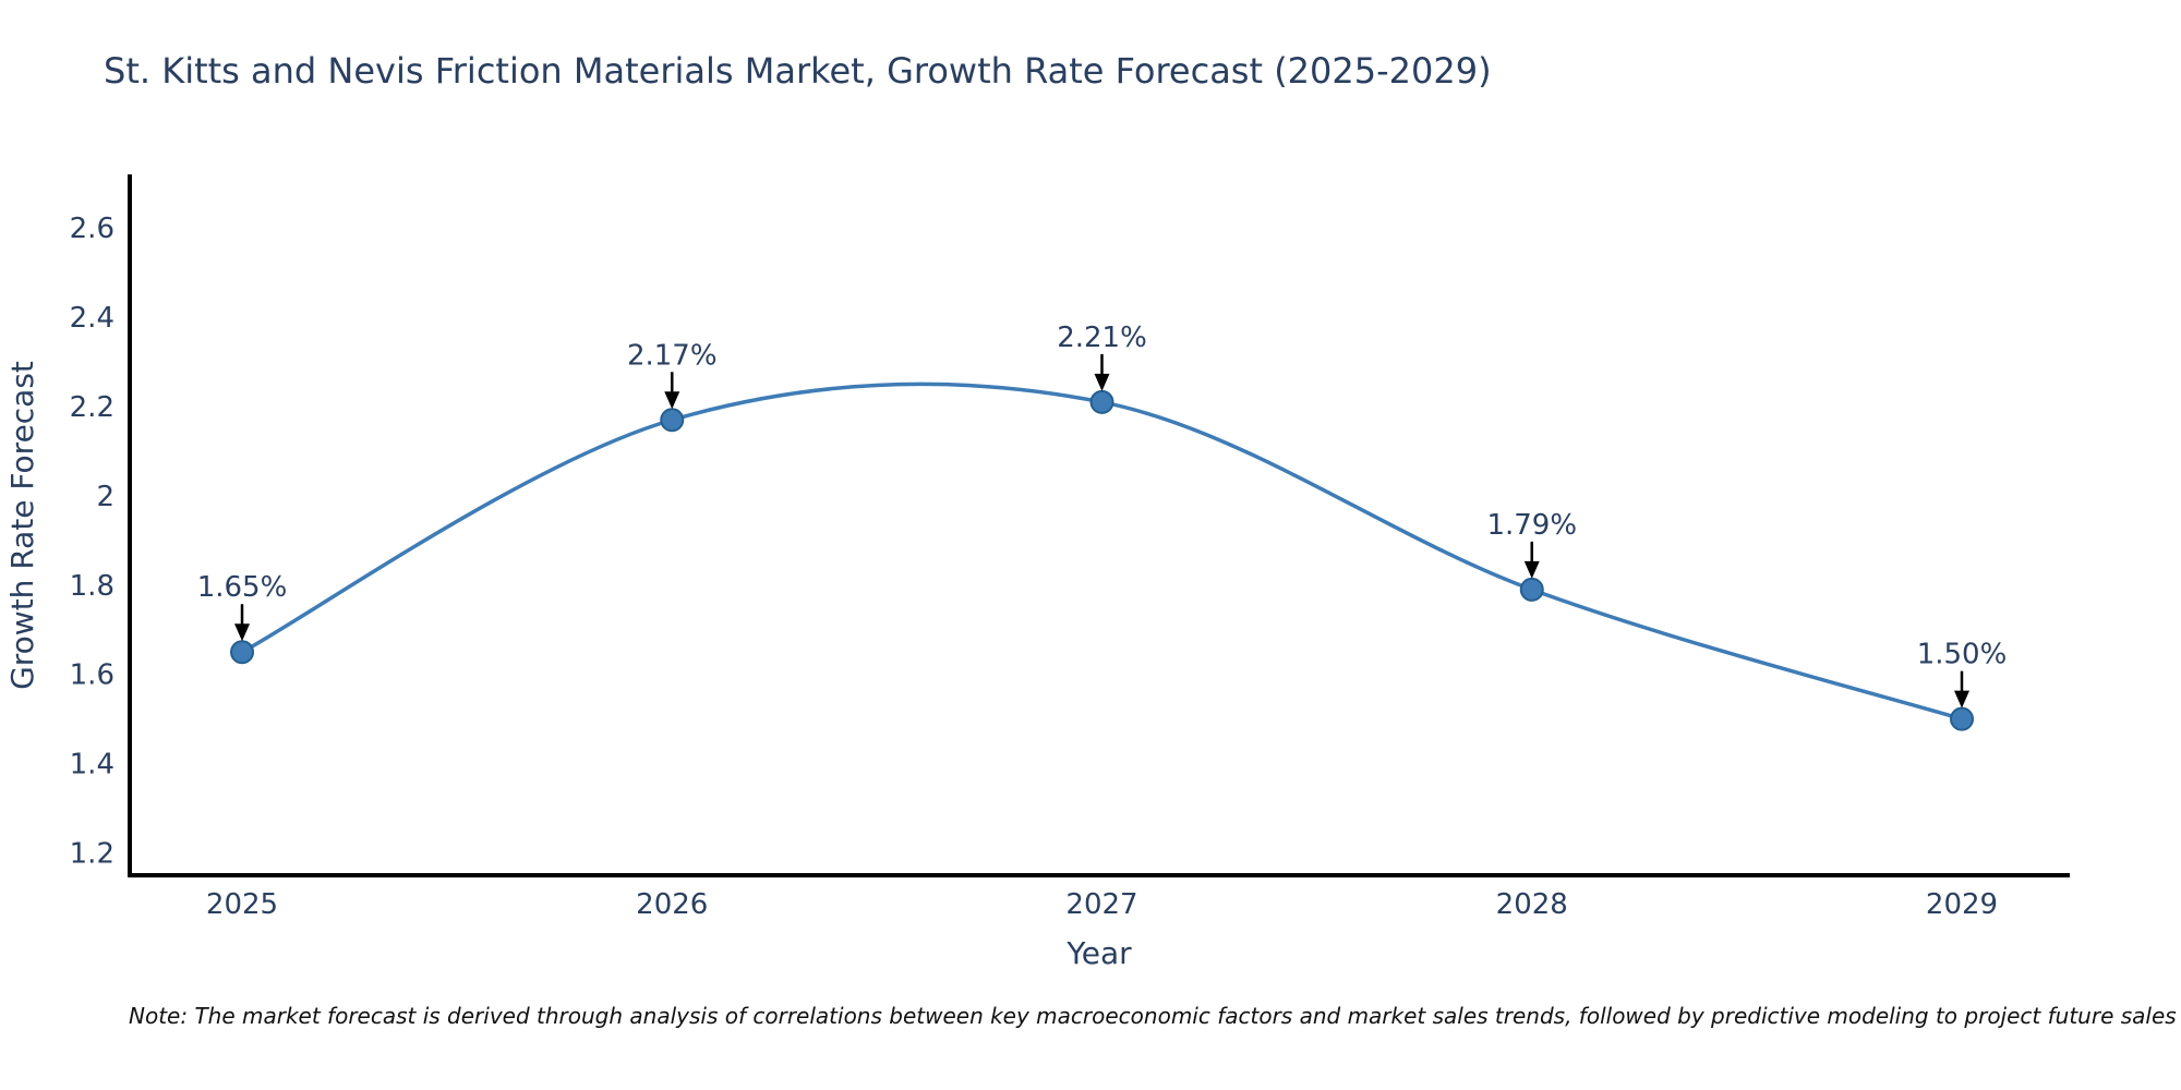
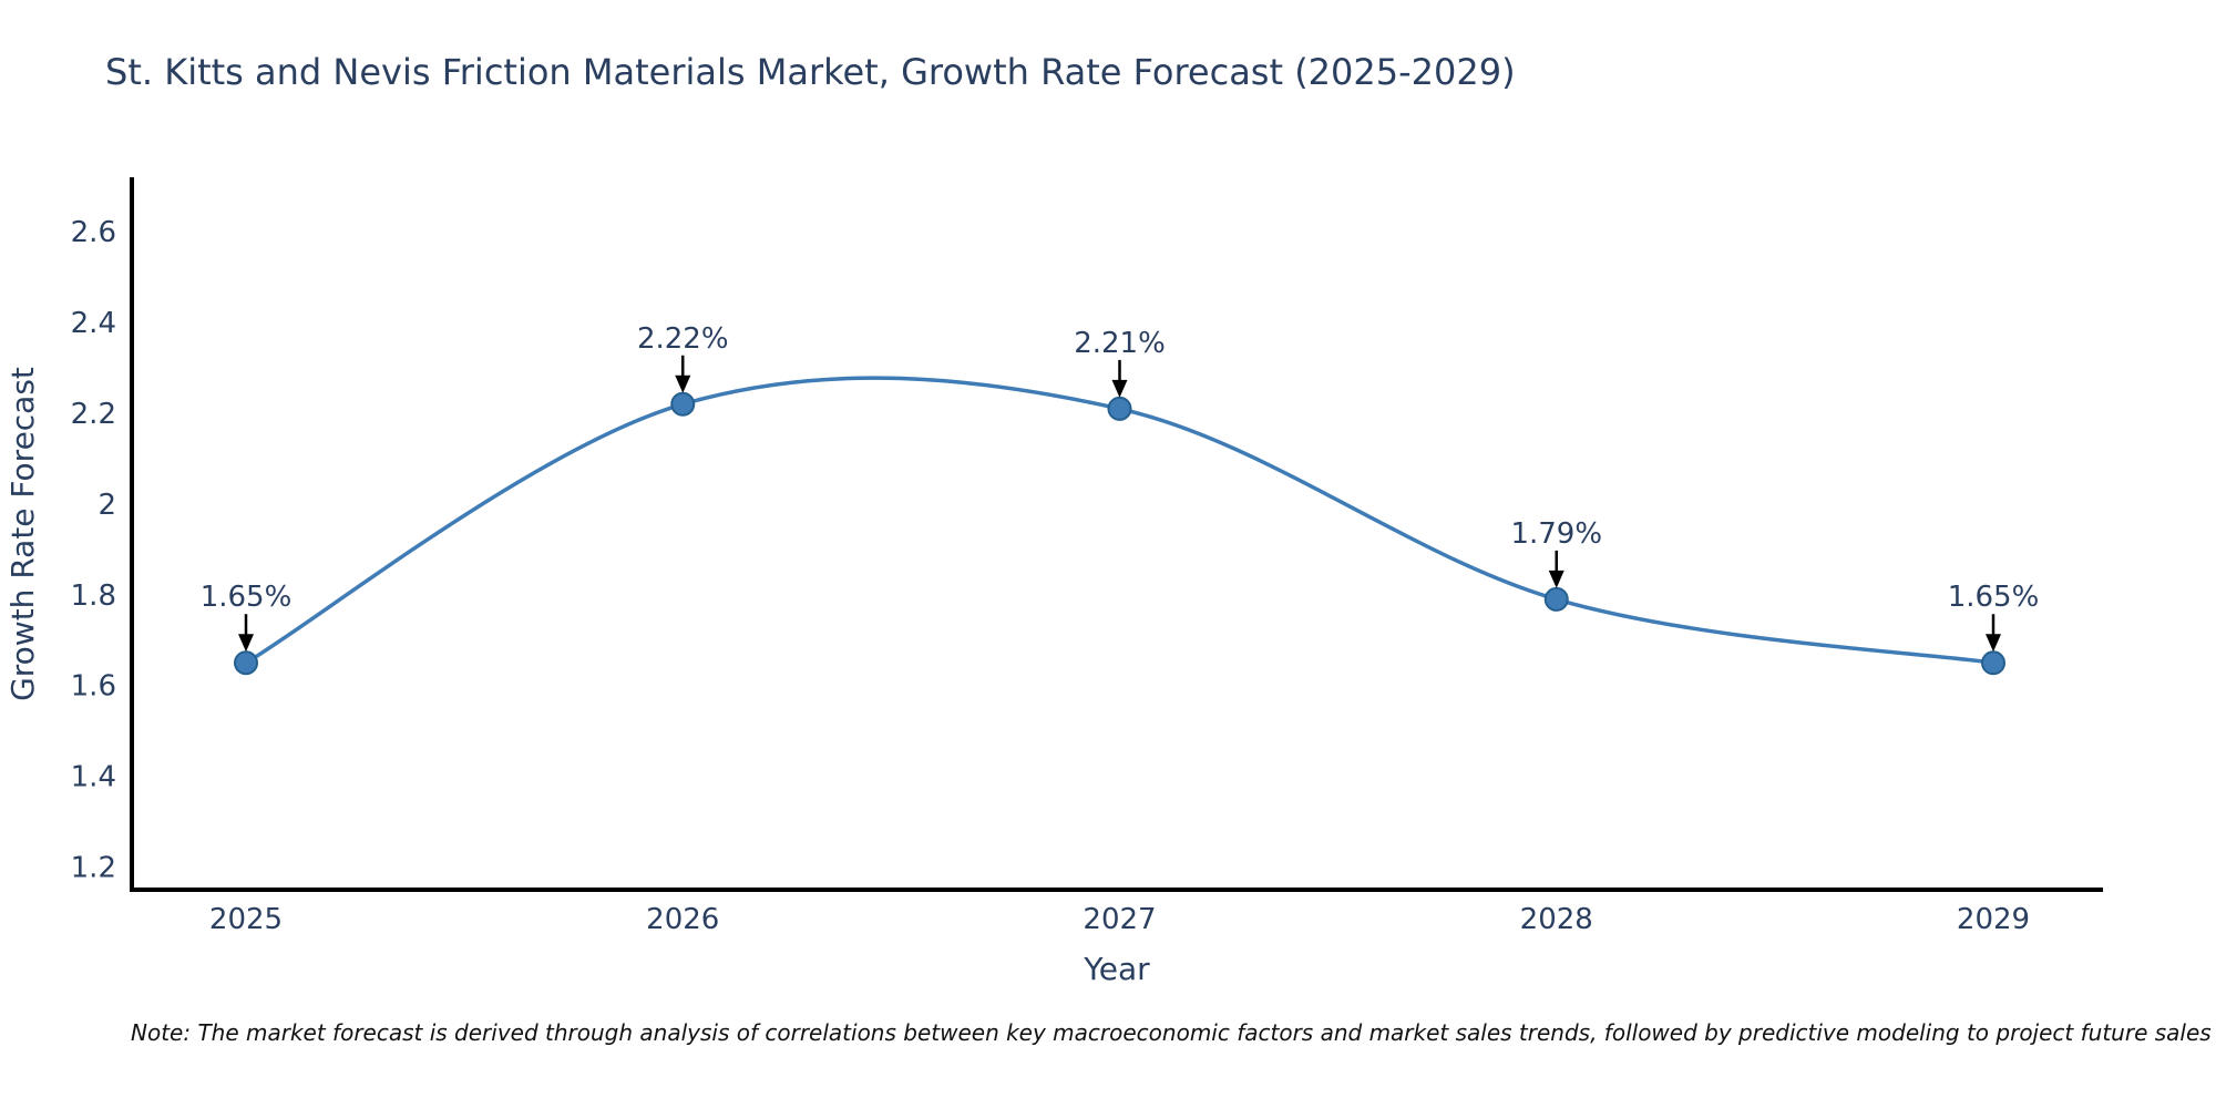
2026: 2.17% -> 2.22%
2029: 1.50% -> 1.65%
